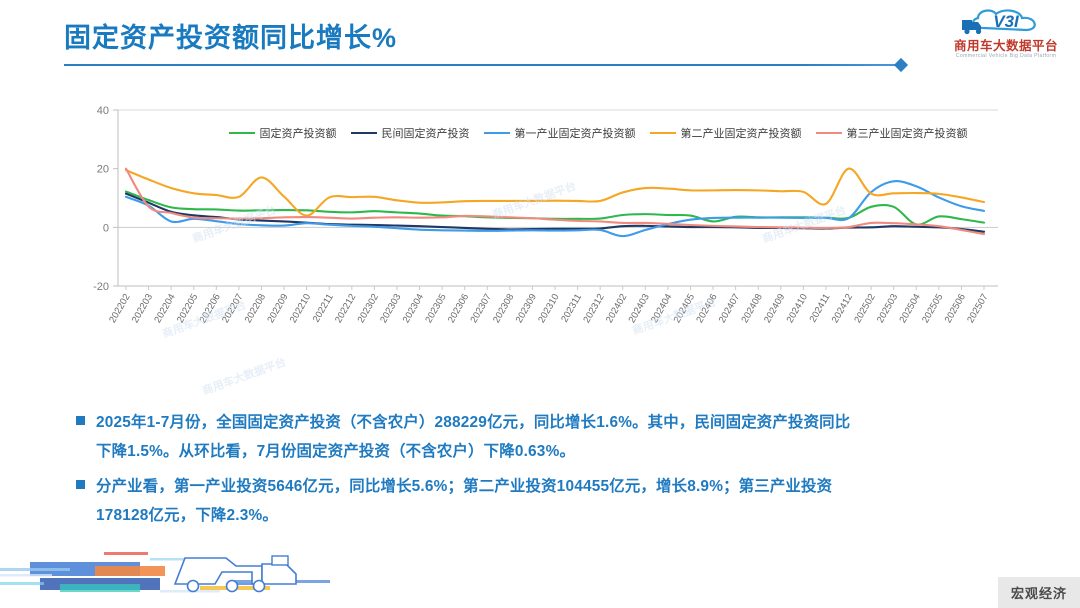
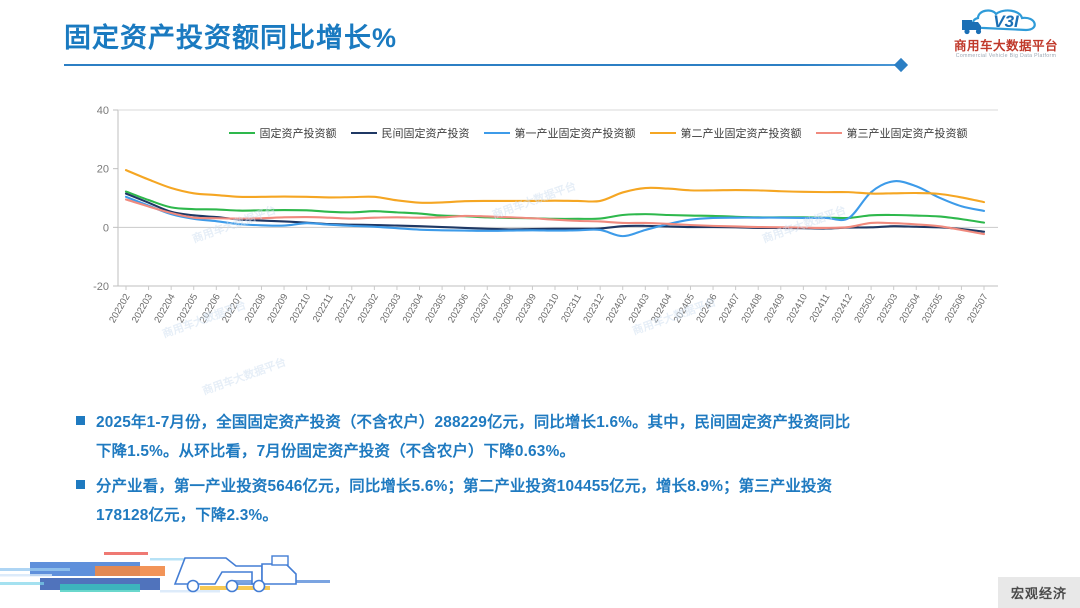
第三产业固定资产投资额/202202: 20 -> 10
第一产业固定资产投资额/202204: 2 -> 4
第二产业固定资产投资额/202208: 17 -> 10
第二产业固定资产投资额/202210: 4 -> 10
固定资产投资额/202406: 2 -> 4
第二产业固定资产投资额/202411: 8 -> 12
第二产业固定资产投资额/202412: 20 -> 12
固定资产投资额/202502: 7 -> 4
固定资产投资额/202503: 7 -> 4
固定资产投资额/202504: 1 -> 4
